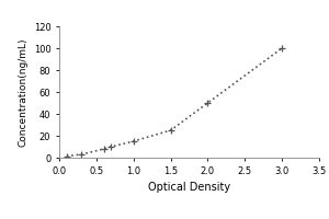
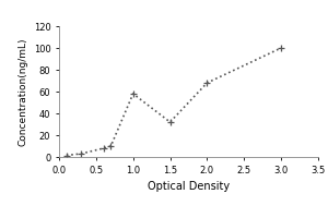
1.0: 15 -> 58
1.5: 25 -> 32
2.0: 50 -> 68
